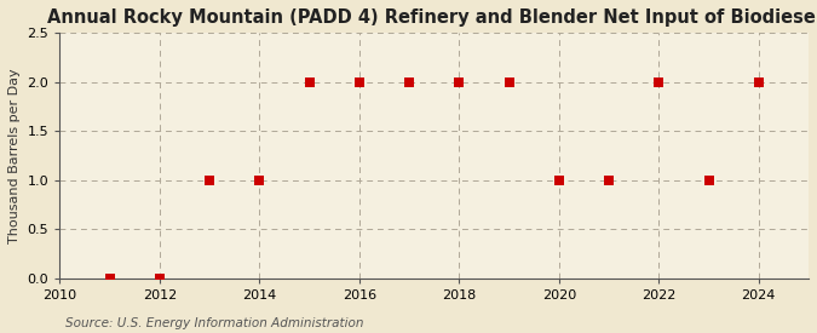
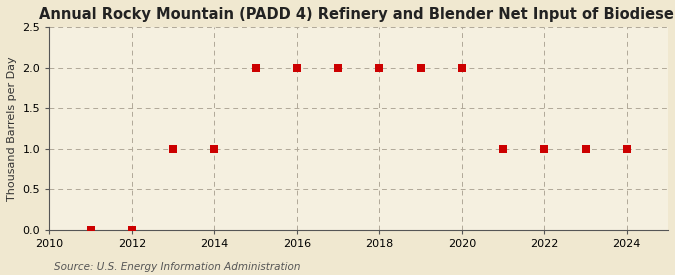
2020: 1 -> 2
2022: 2 -> 1
2024: 2 -> 1
